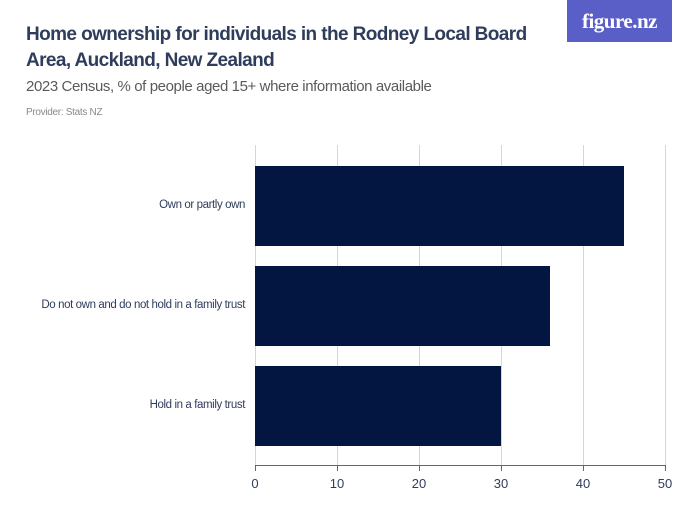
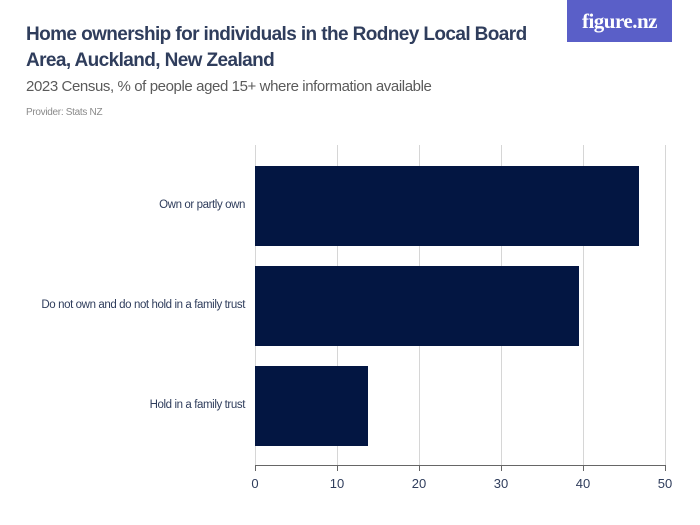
Own or partly own: 45 -> 47
Do not own and do not hold in a family trust: 36 -> 40
Hold in a family trust: 30 -> 14
